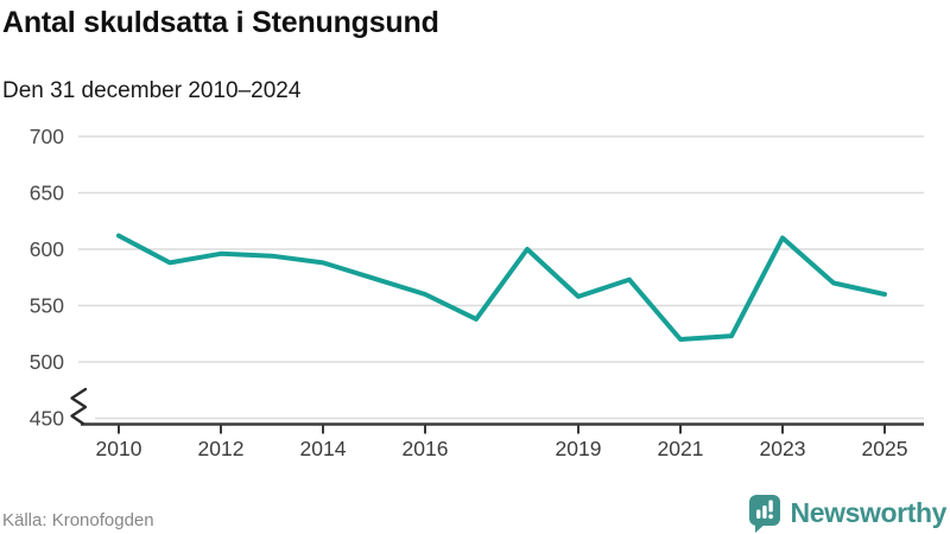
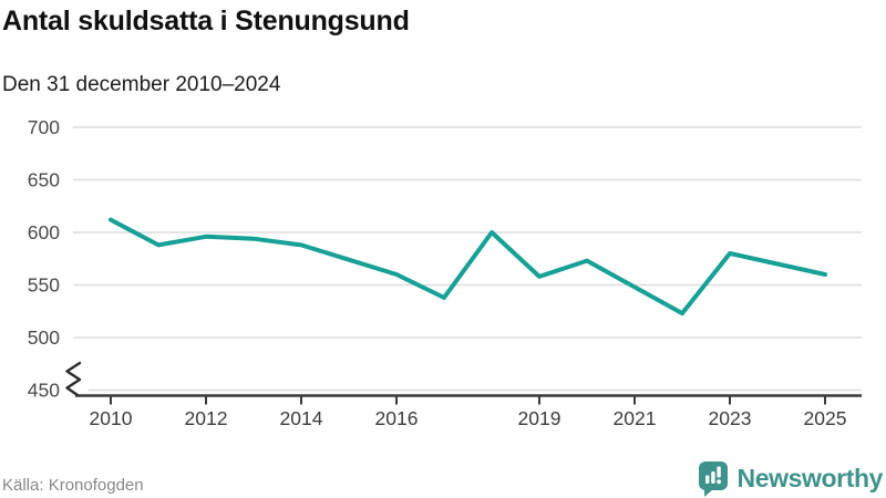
2021: 520 -> 550
2023: 610 -> 580
